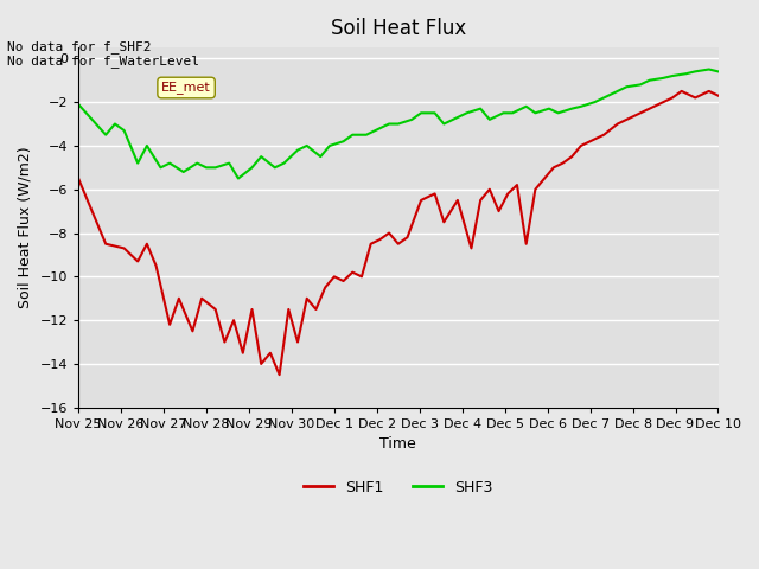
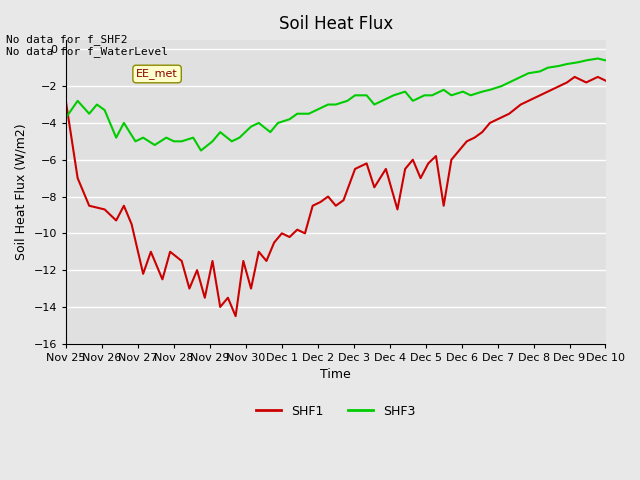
SHF1/Nov 25: -5.5 -> -2.9
SHF3/Nov 25: -2.1 -> -3.7
